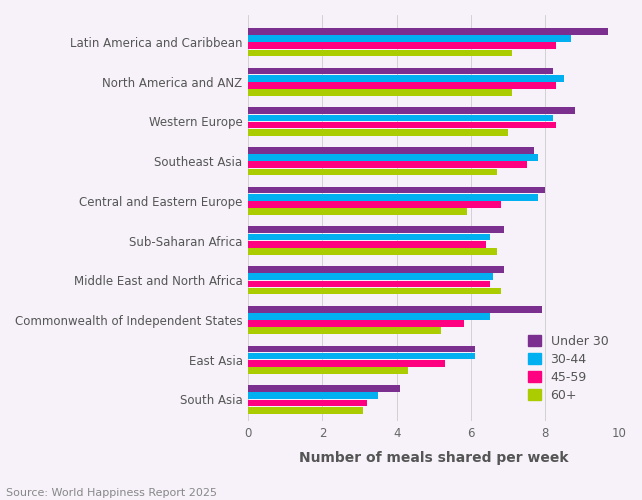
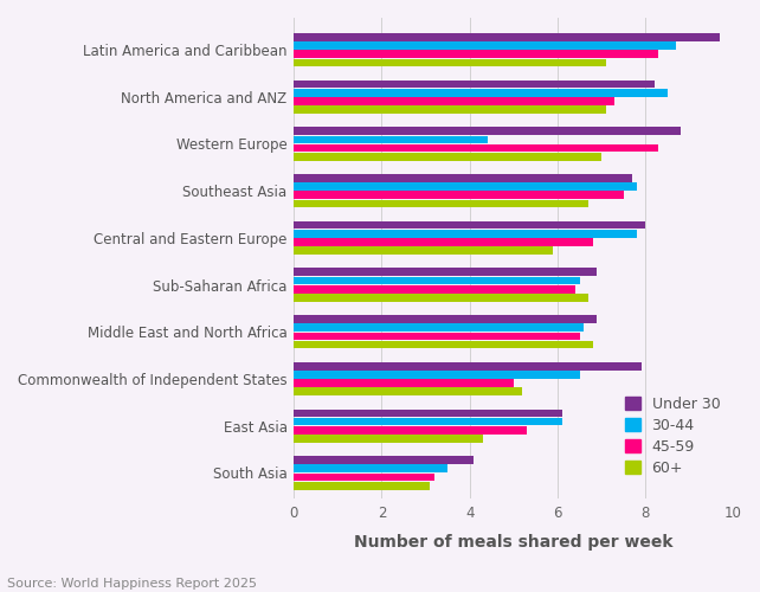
45-59/North America and ANZ: 8.3 -> 7.3
30-44/Western Europe: 8.2 -> 4.4
45-59/Commonwealth of Independent States: 5.8 -> 5.0
